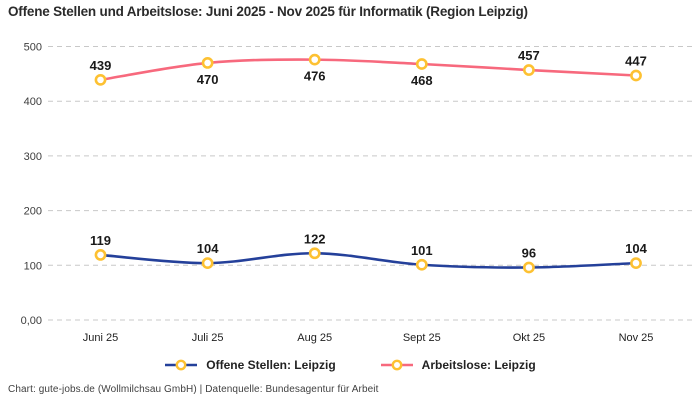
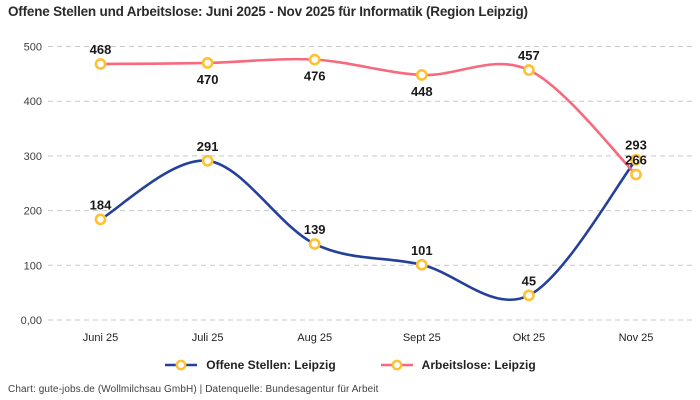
Offene Stellen: Leipzig/Juni 25: 119 -> 184
Arbeitslose: Leipzig/Juni 25: 439 -> 468
Offene Stellen: Leipzig/Juli 25: 104 -> 291
Offene Stellen: Leipzig/Aug 25: 122 -> 139
Arbeitslose: Leipzig/Sept 25: 468 -> 448
Offene Stellen: Leipzig/Okt 25: 96 -> 45
Offene Stellen: Leipzig/Nov 25: 104 -> 293
Arbeitslose: Leipzig/Nov 25: 447 -> 266
